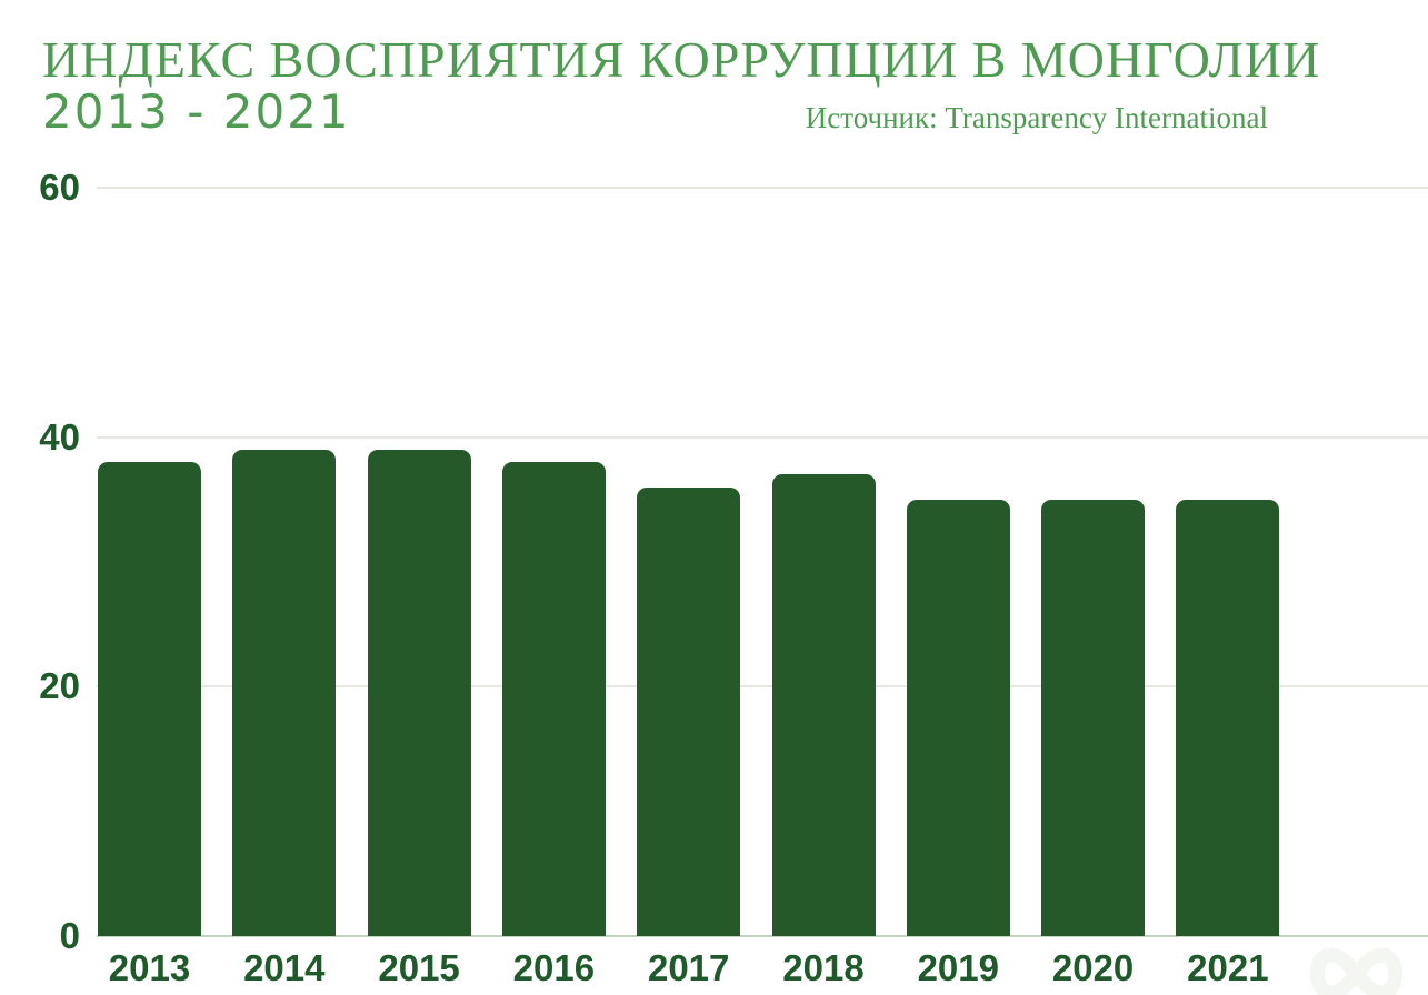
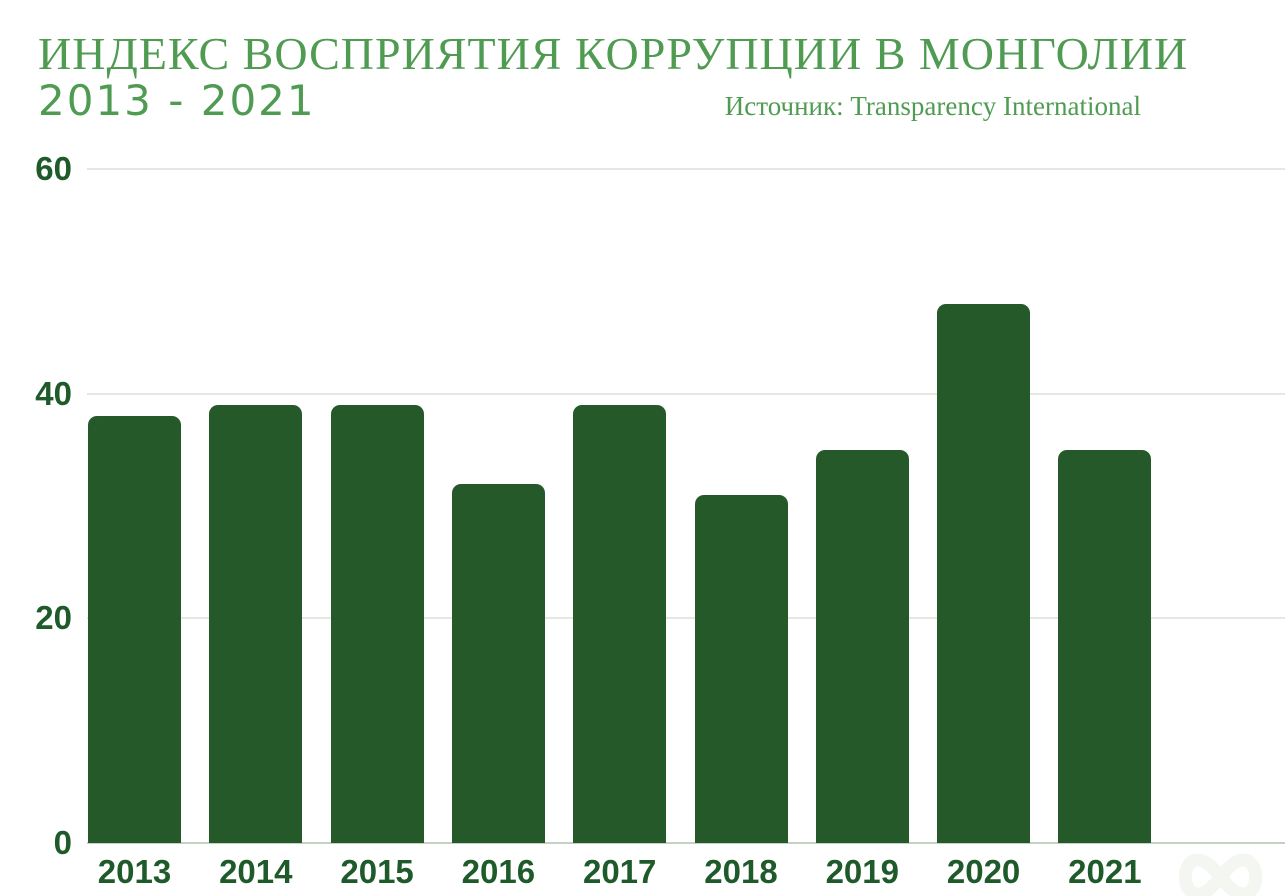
2016: 38 -> 32
2017: 36 -> 39
2018: 37 -> 31
2020: 35 -> 48
